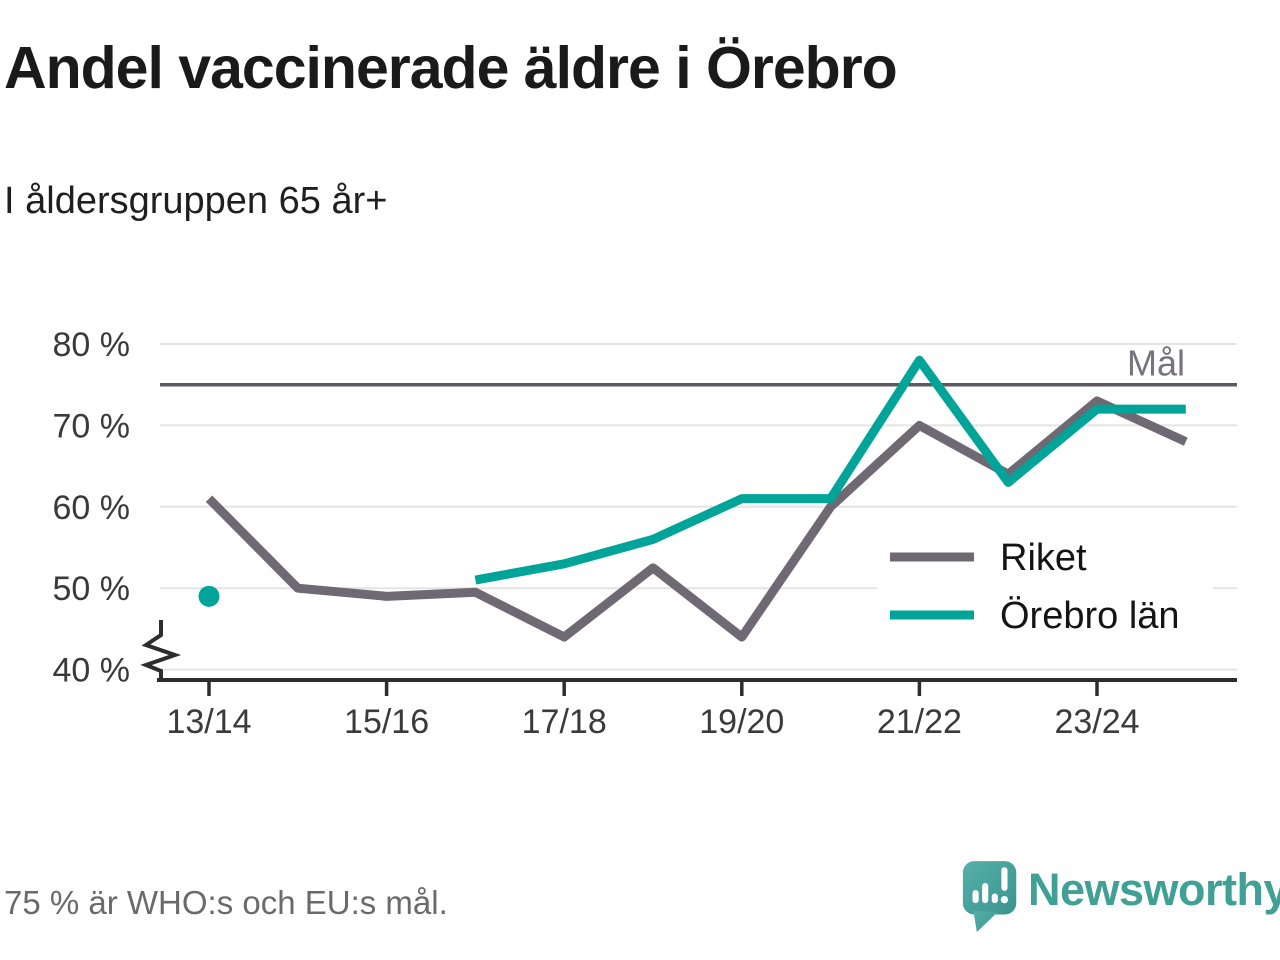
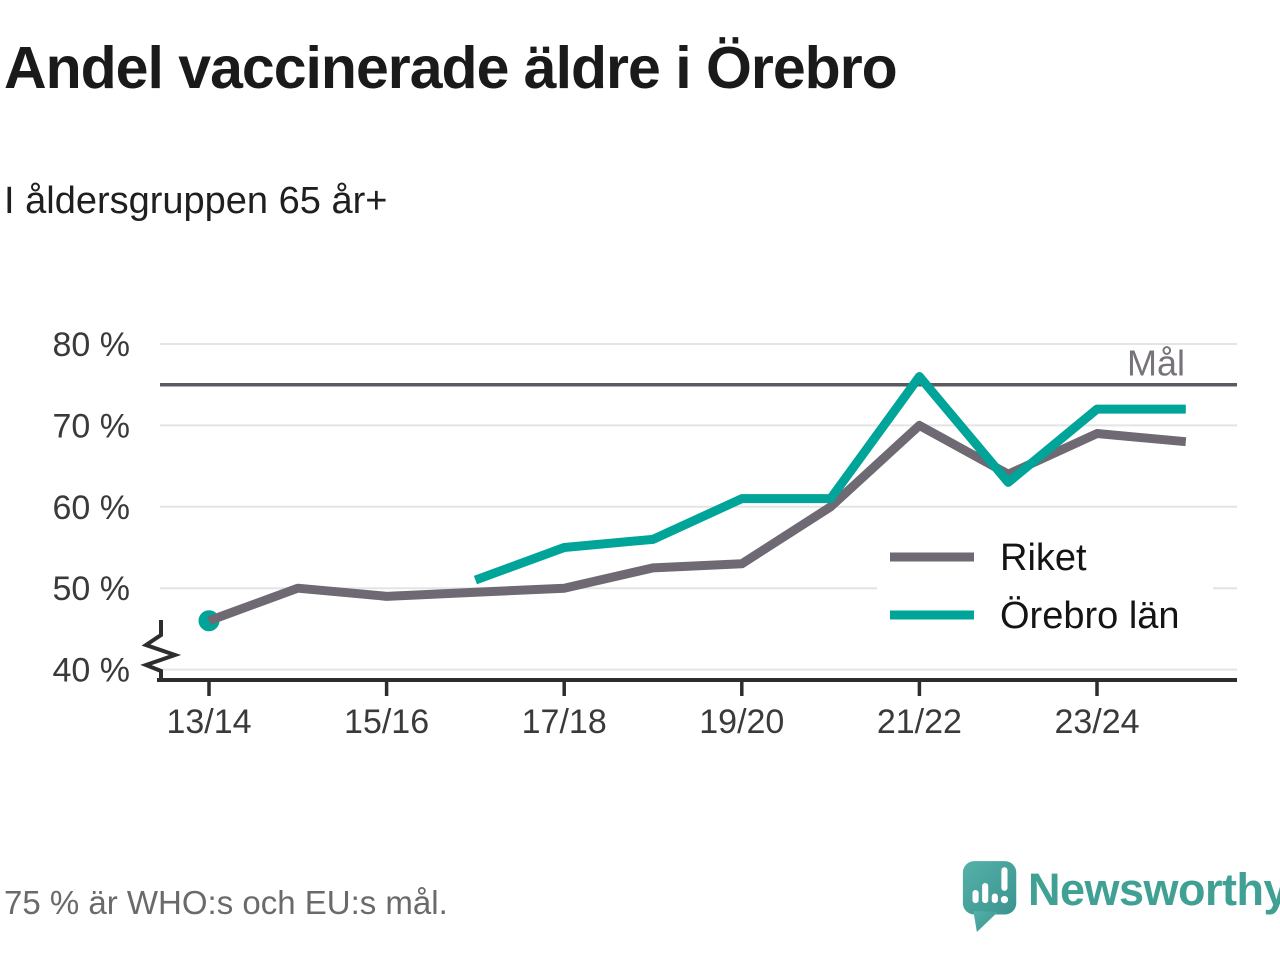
Riket/13/14: 61% -> 46%
Örebro län/13/14: 49% -> 46%
Riket/17/18: 44% -> 50%
Örebro län/17/18: 53% -> 55%
Riket/19/20: 44% -> 53%
Örebro län/21/22: 78% -> 76%
Riket/23/24: 73% -> 69%
